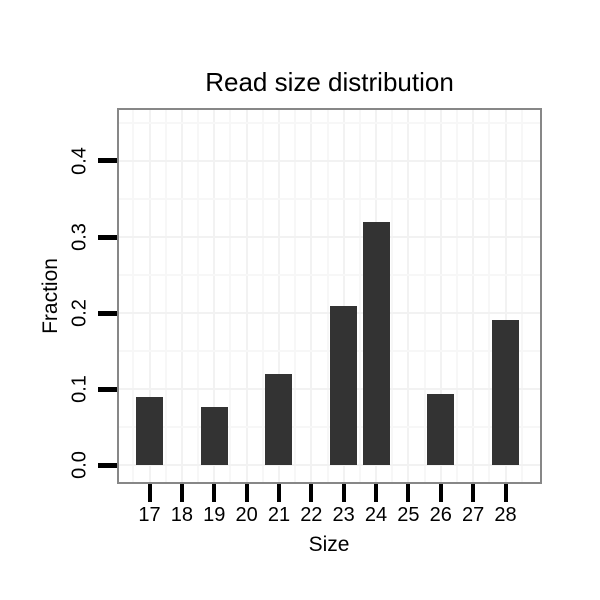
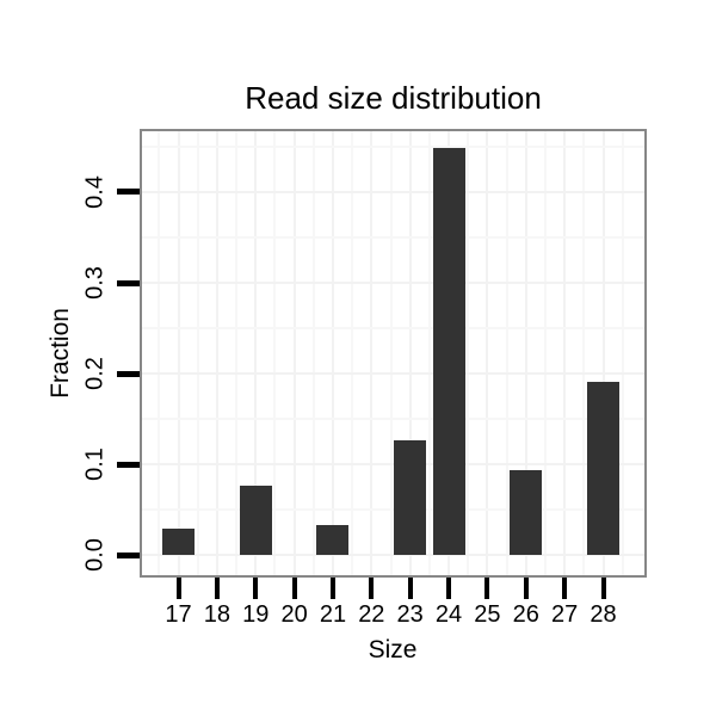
17: 0.09 -> 0.03
21: 0.12 -> 0.03
23: 0.21 -> 0.13
24: 0.32 -> 0.45
